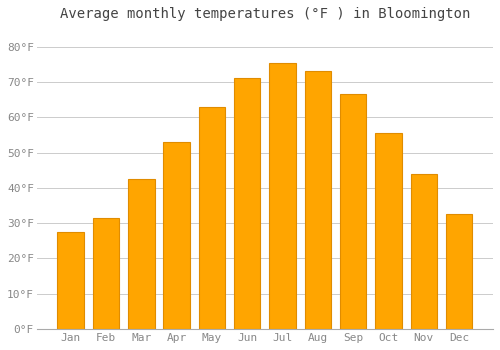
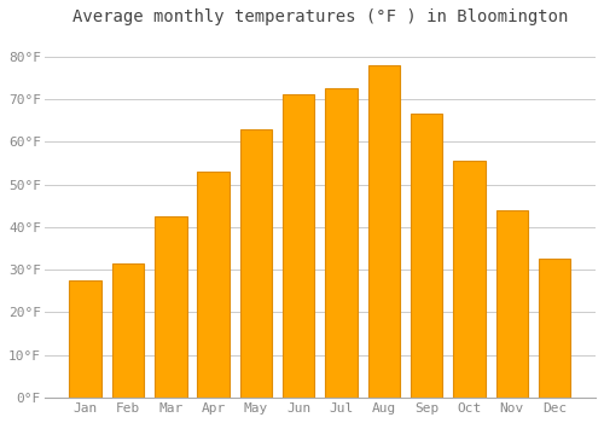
Jul: 75.5°F -> 72.5°F
Aug: 73.0°F -> 78.0°F
